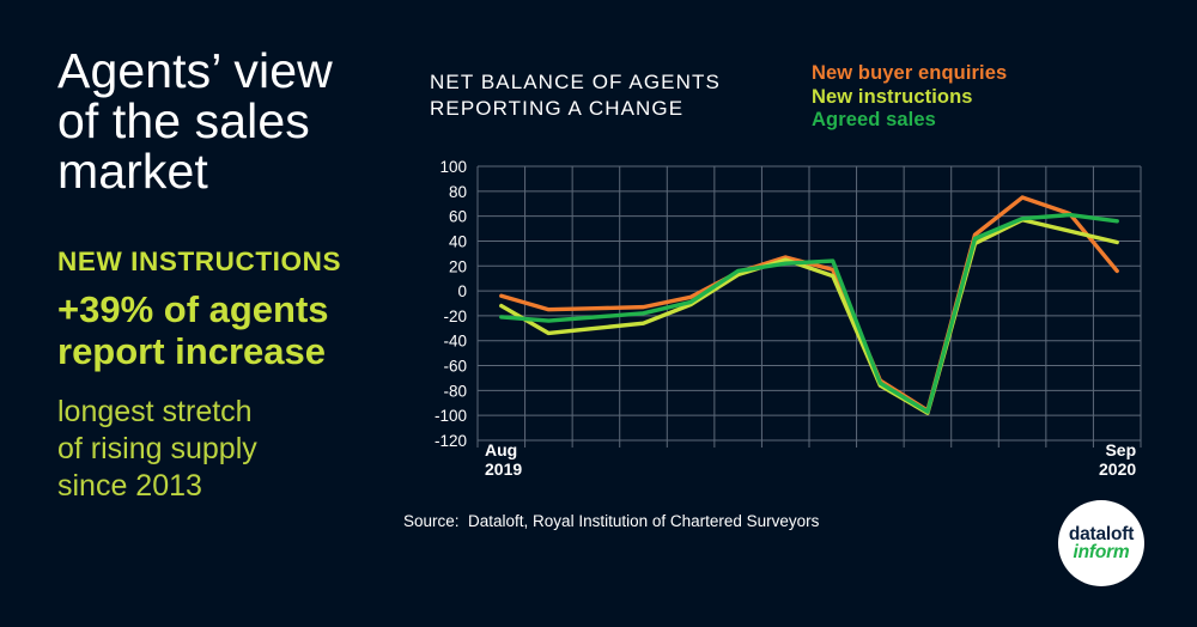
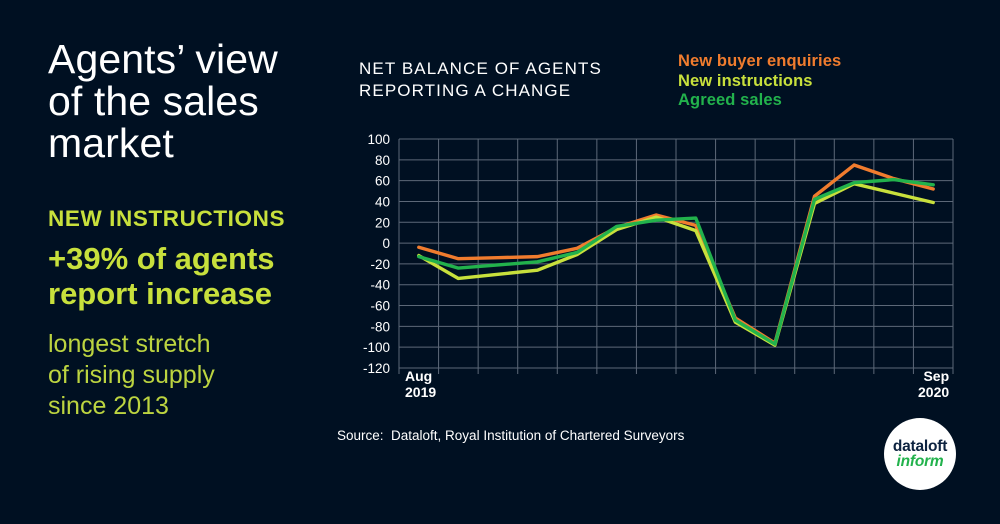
Agreed sales/Aug 2019: -21 -> -13
New buyer enquiries/Sep 2020: 16 -> 52
